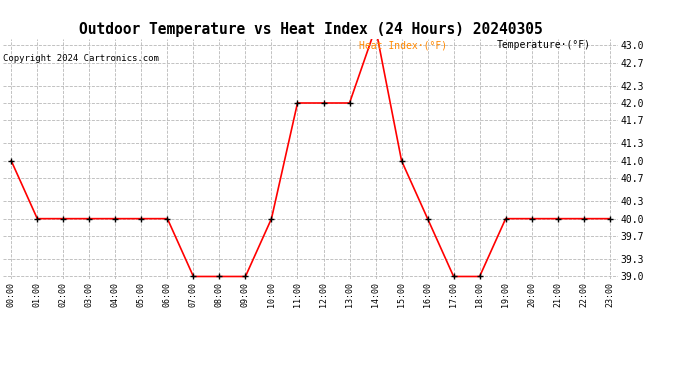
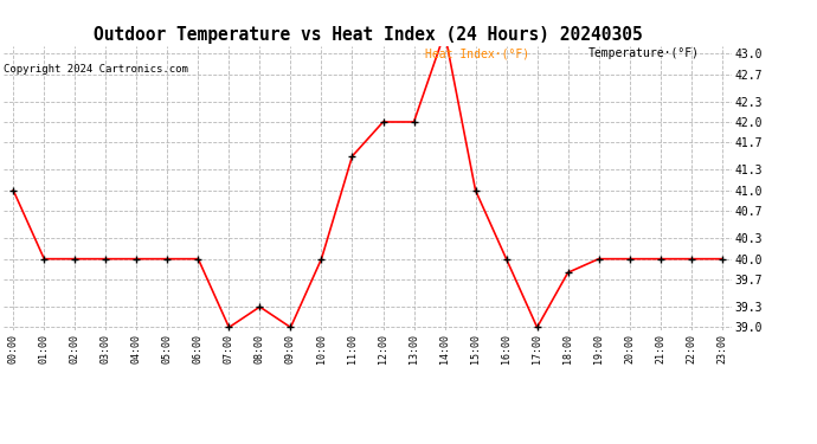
08:00: 39.0 -> 39.3
11:00: 42.0 -> 41.5
18:00: 39.0 -> 39.8
